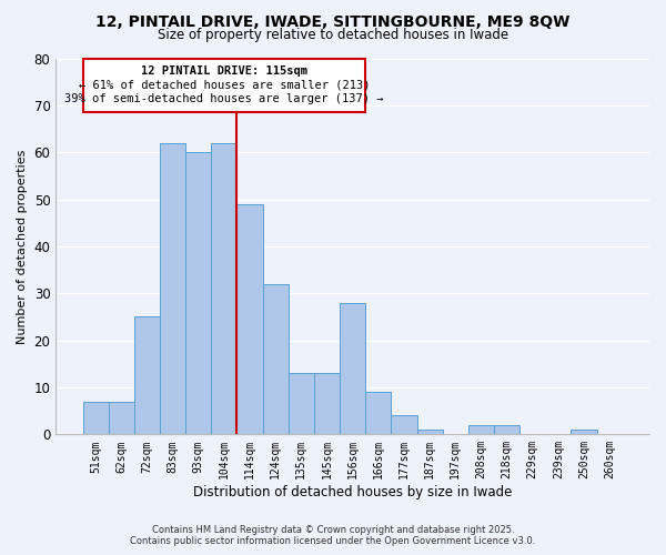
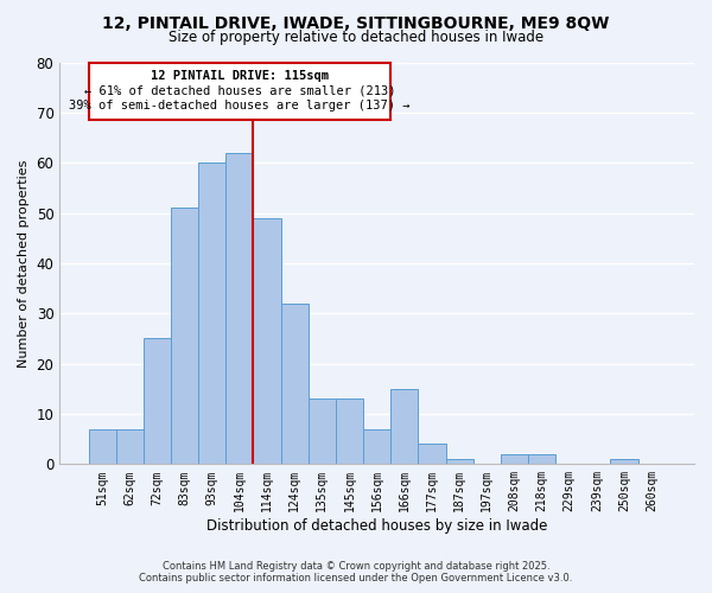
83sqm: 62 -> 51
156sqm: 28 -> 7
166sqm: 9 -> 15
